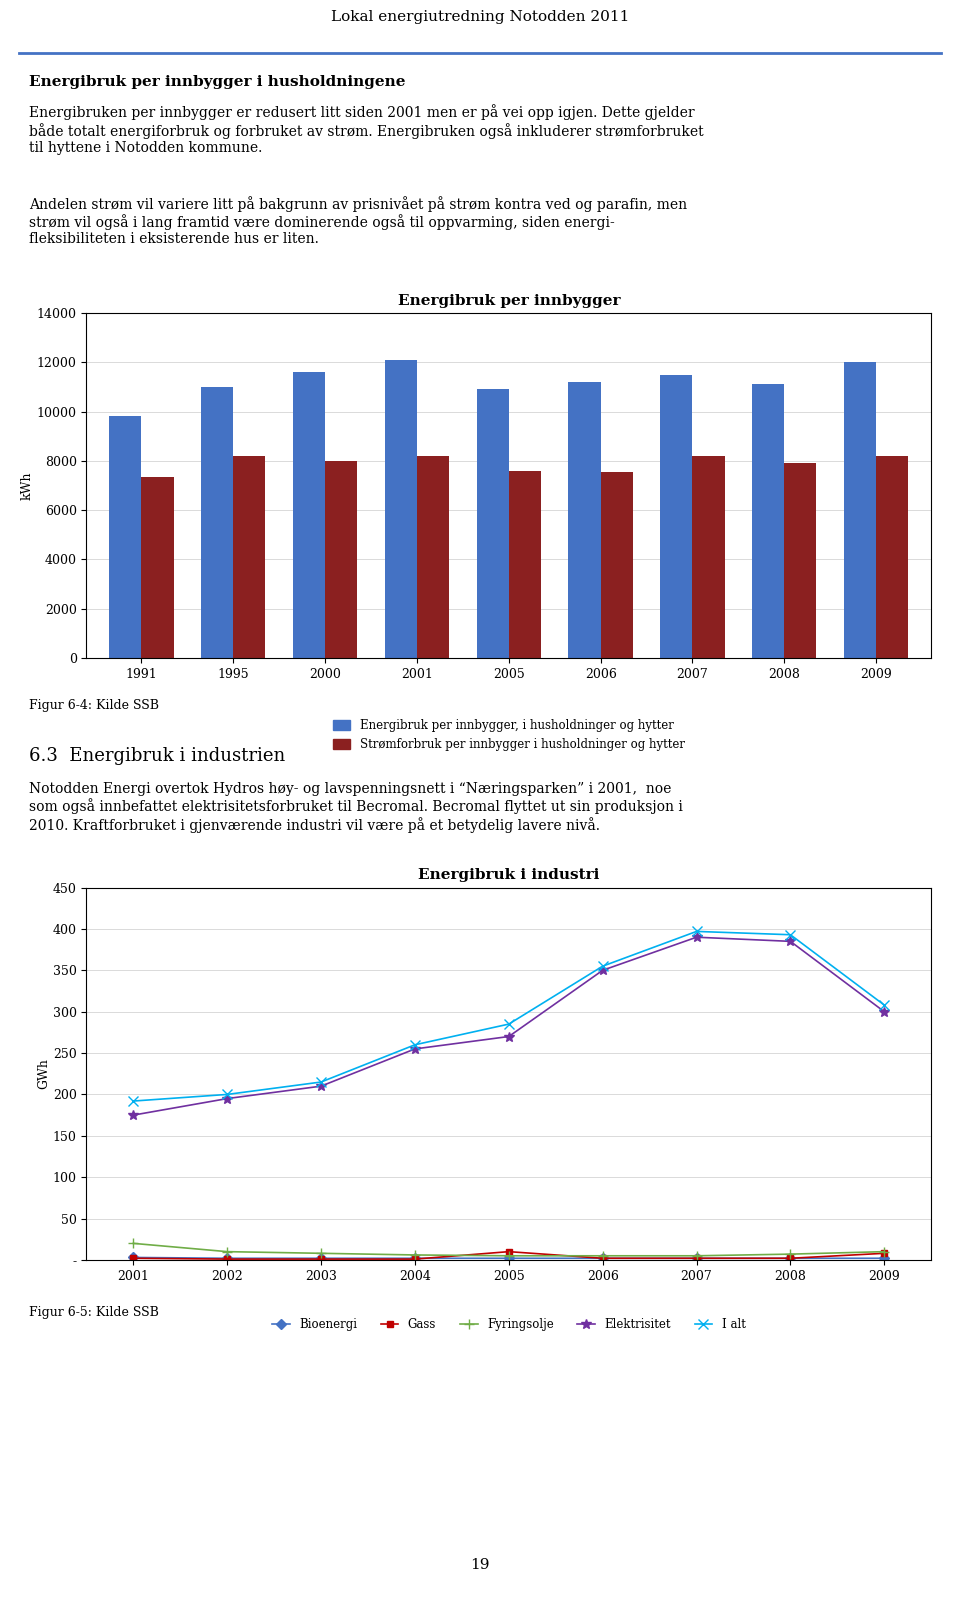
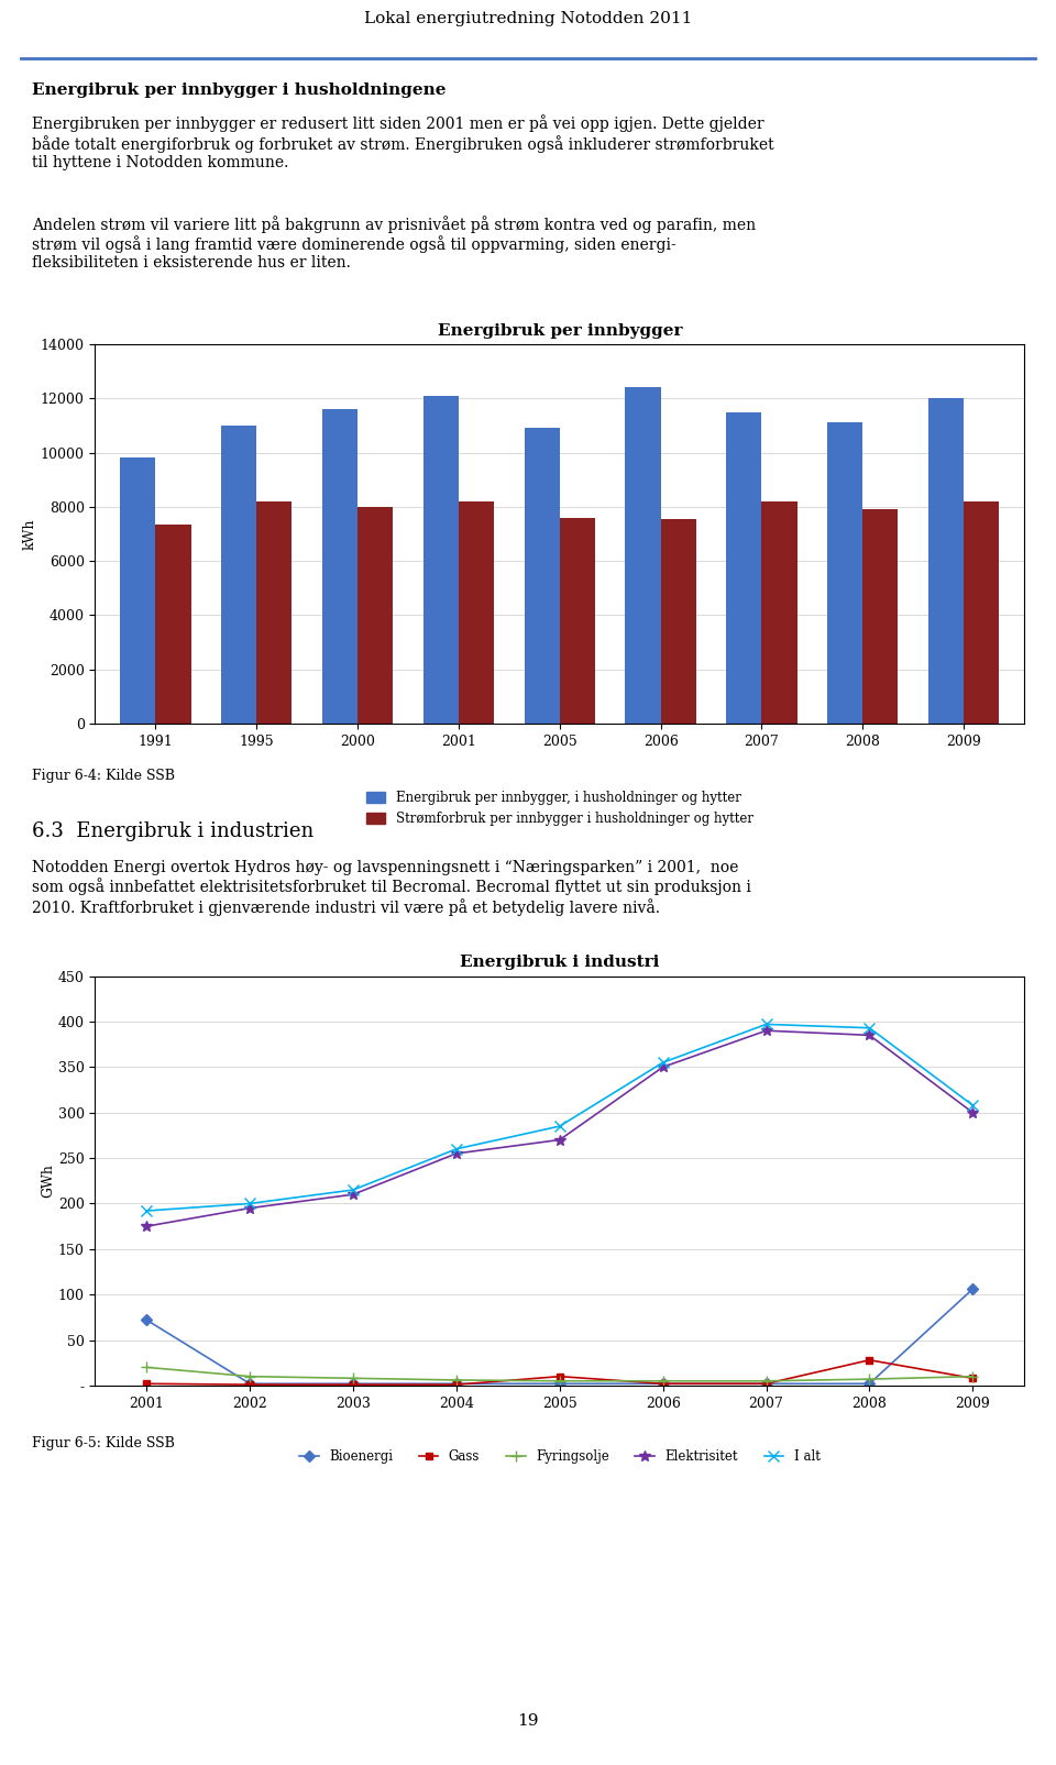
Energibruk per innbygger/Energibruk per innbygger, i husholdninger og hytter/2006: 11200 -> 12400
Energibruk i industri/Bioenergi/2001: 3 -> 72
Energibruk i industri/Gass/2008: 2 -> 28
Energibruk i industri/Bioenergi/2009: 2 -> 106
